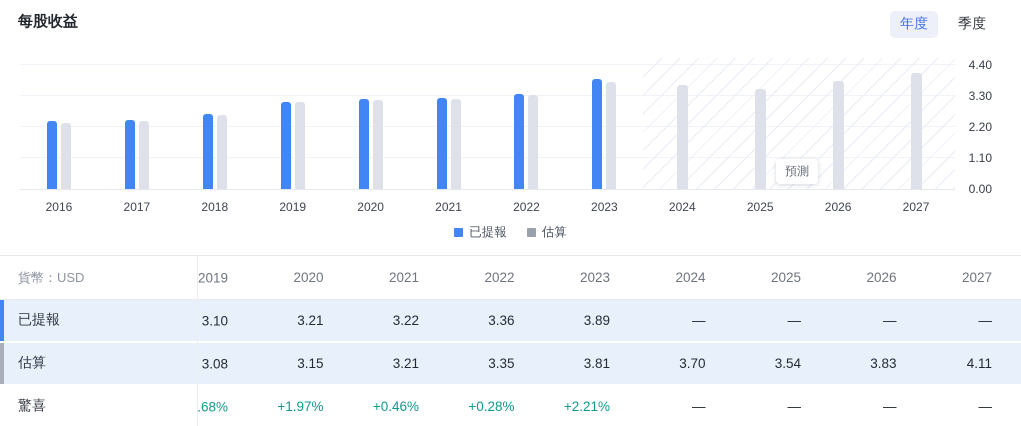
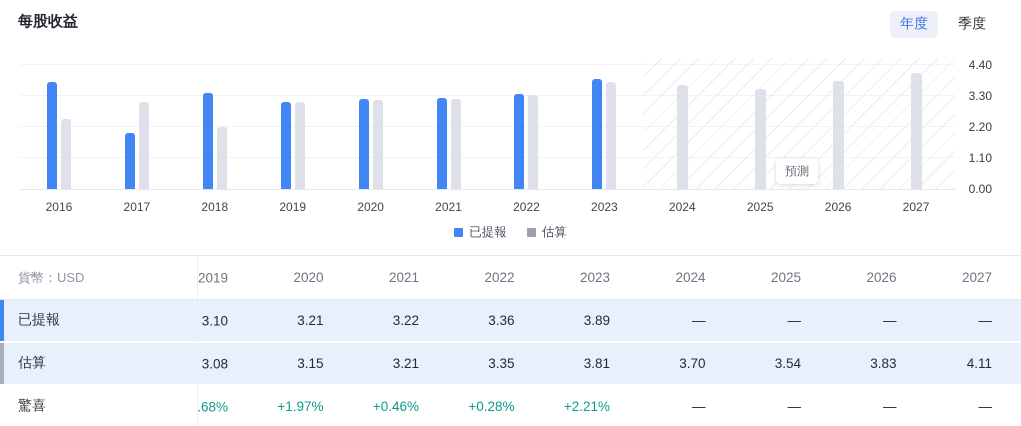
已提報/2016: 2.4 -> 3.8
估算/2016: 2.3 -> 2.5
已提報/2017: 2.4 -> 2.0
估算/2017: 2.4 -> 3.1
已提報/2018: 2.6 -> 3.4
估算/2018: 2.6 -> 2.2
